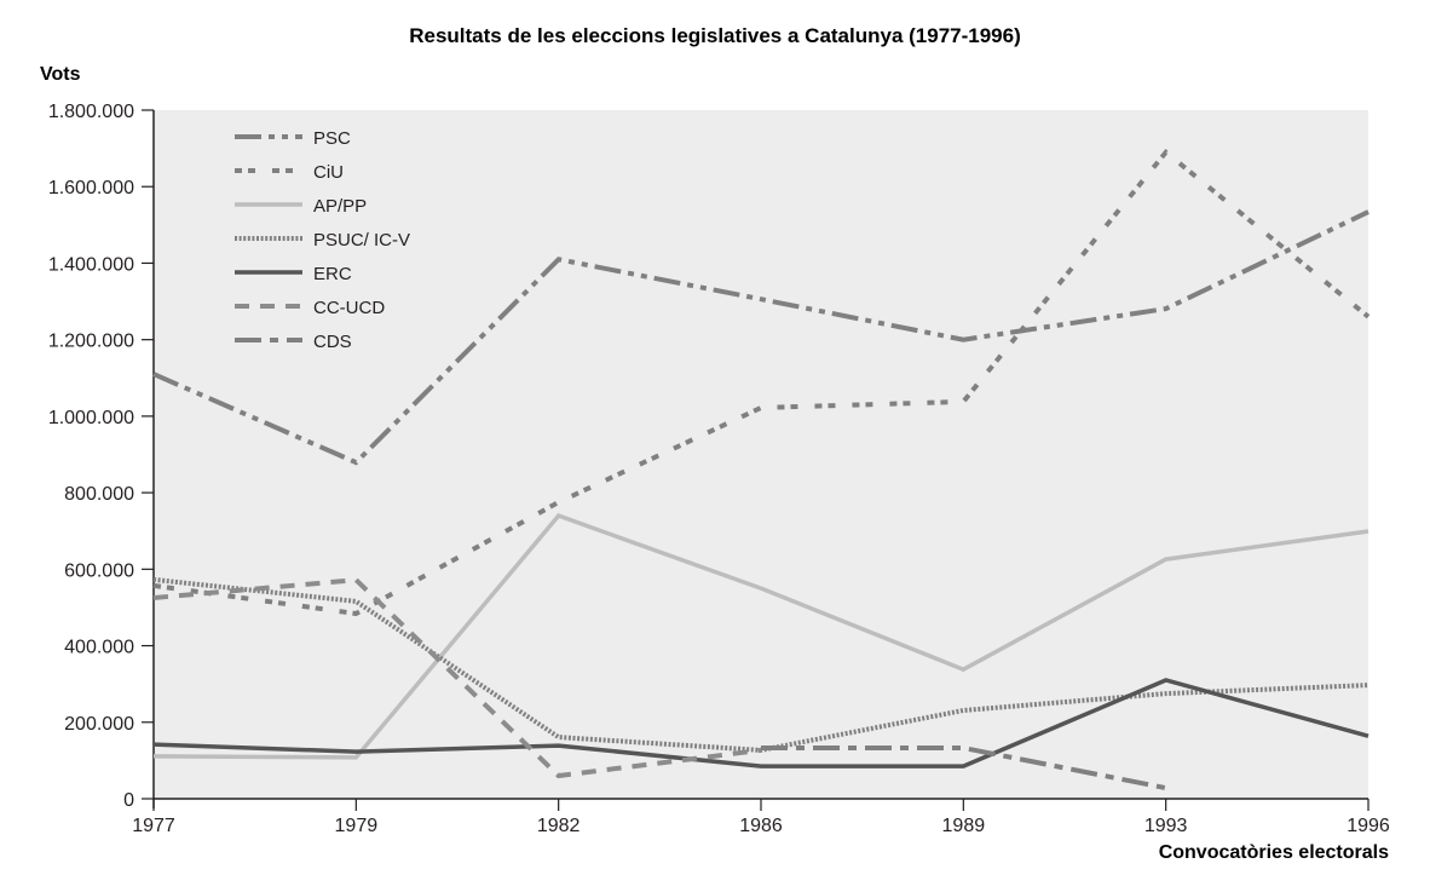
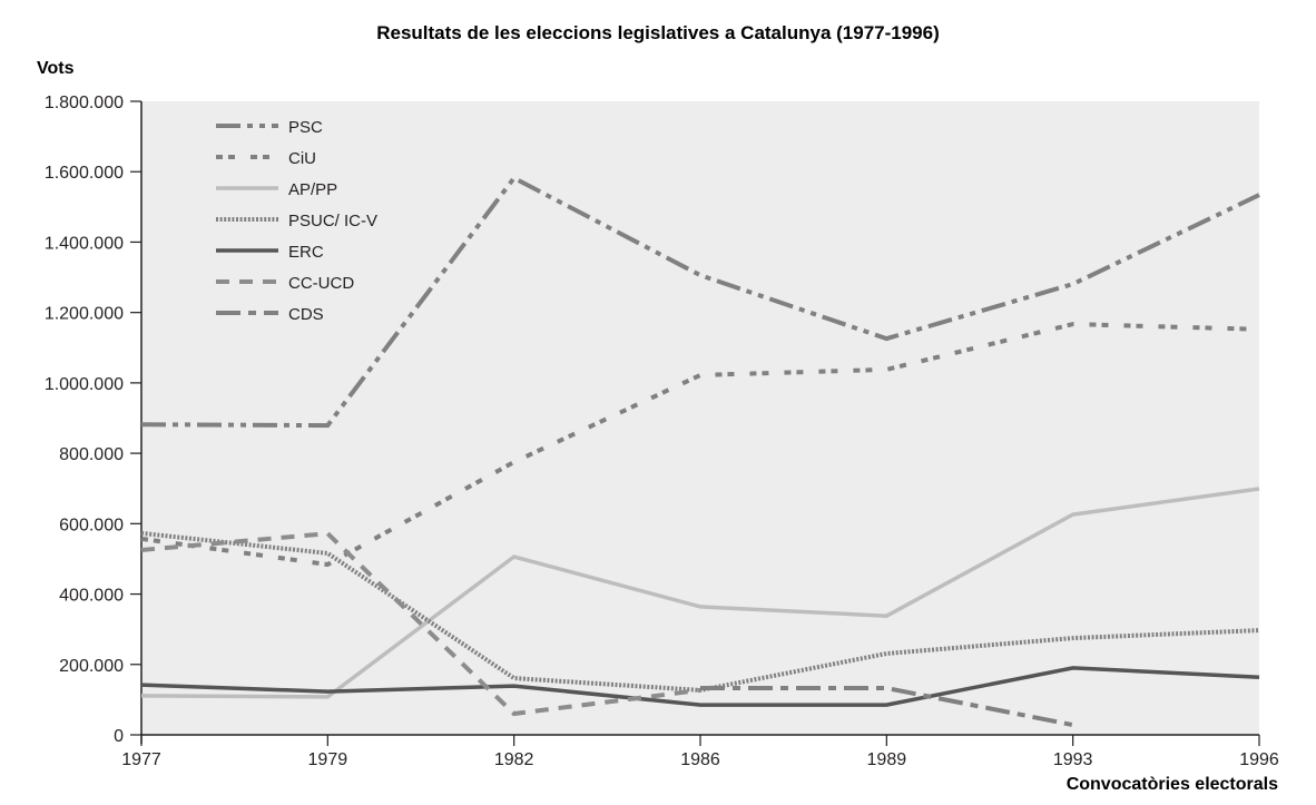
PSC/1977: 1110000 -> 880000
PSC/1982: 1410000 -> 1580000
AP/PP/1982: 740000 -> 510000
AP/PP/1986: 550000 -> 360000
PSC/1989: 1200000 -> 1130000
CiU/1993: 1690000 -> 1170000
ERC/1993: 310000 -> 190000
CiU/1996: 1260000 -> 1150000
